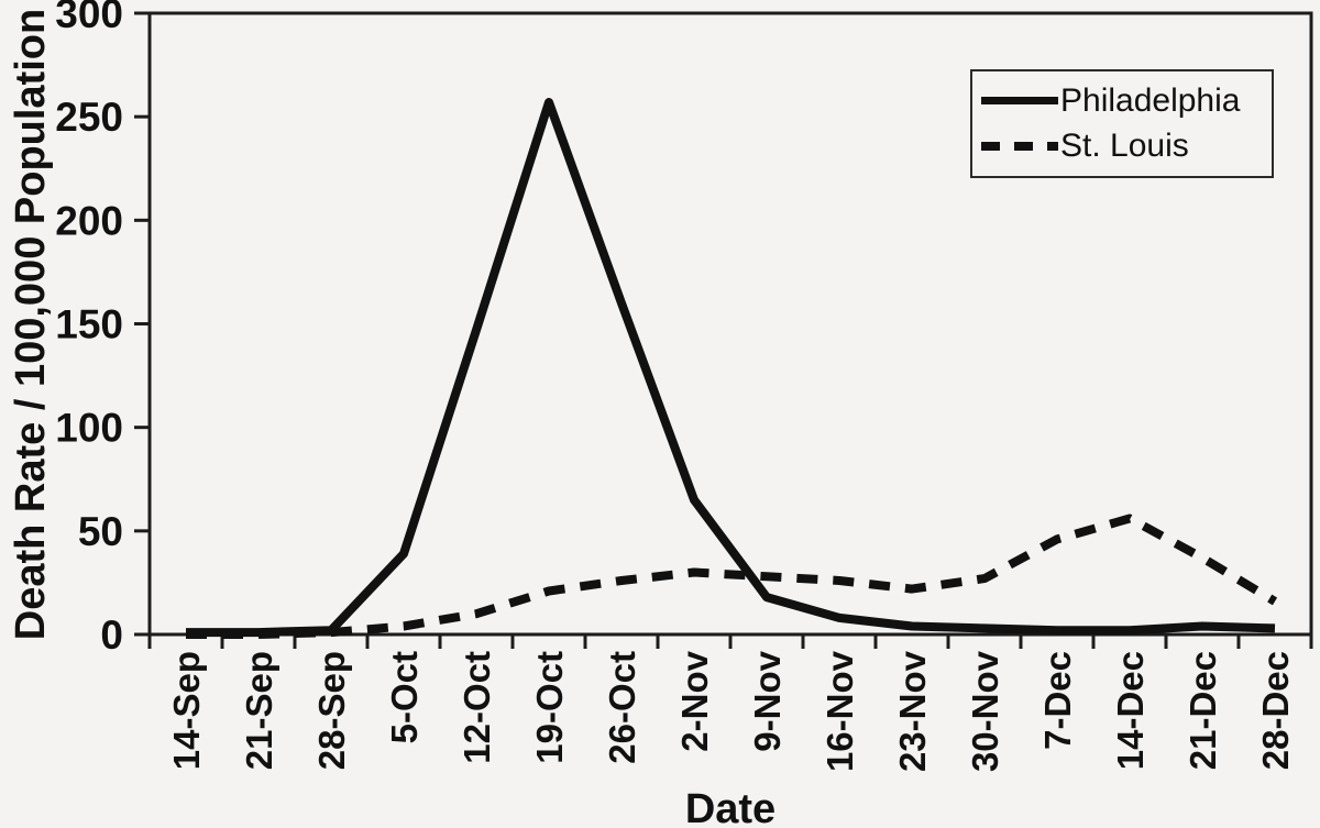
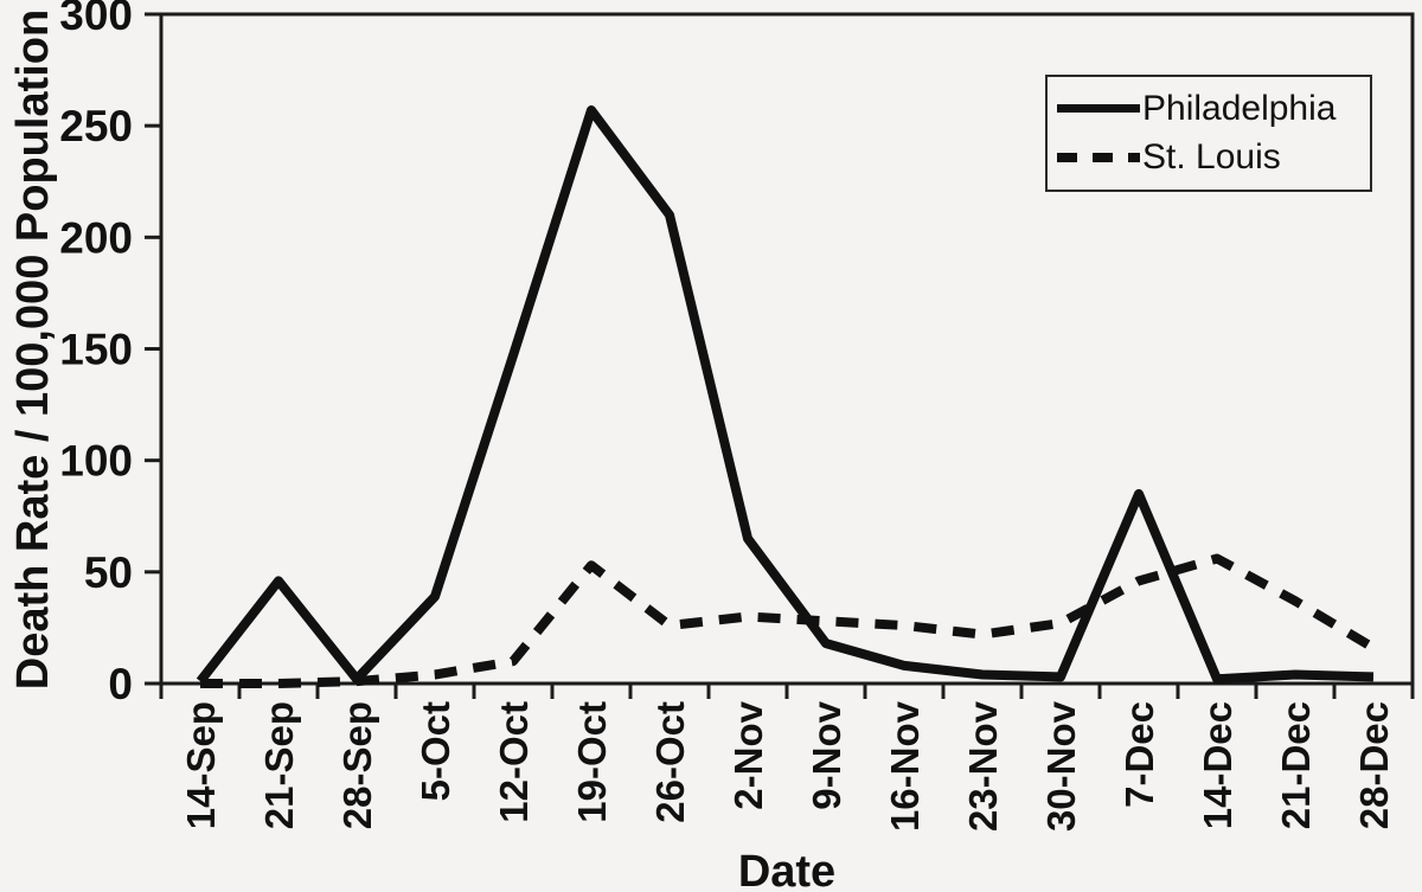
Philadelphia/21-Sep: 1 -> 46
St. Louis/19-Oct: 21 -> 53
Philadelphia/26-Oct: 160 -> 210
Philadelphia/7-Dec: 2 -> 85
